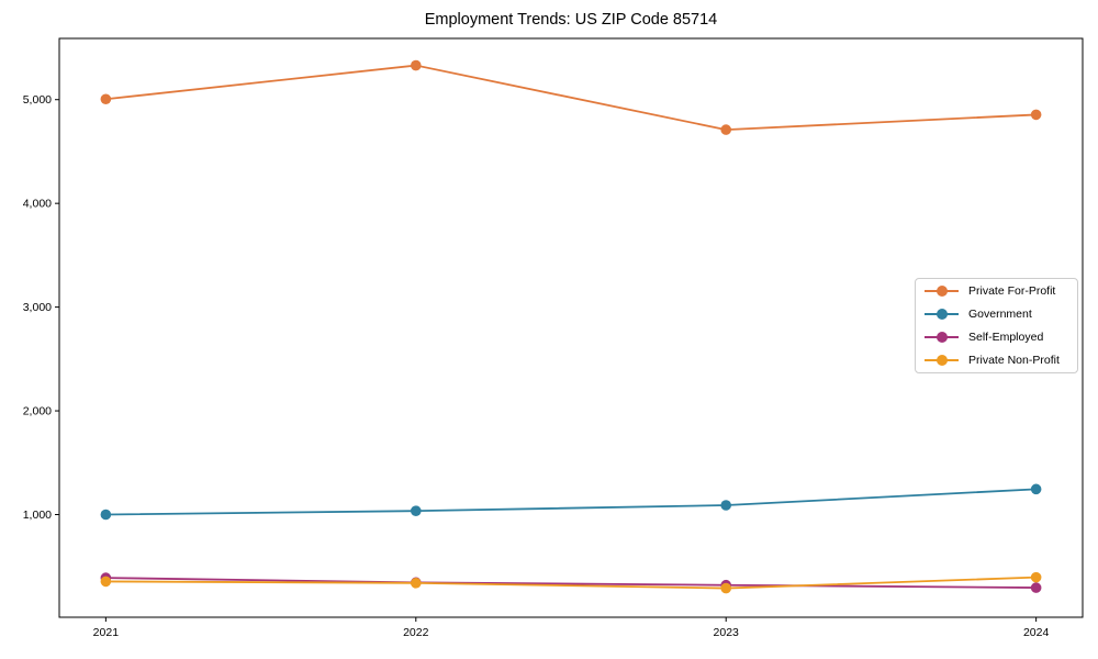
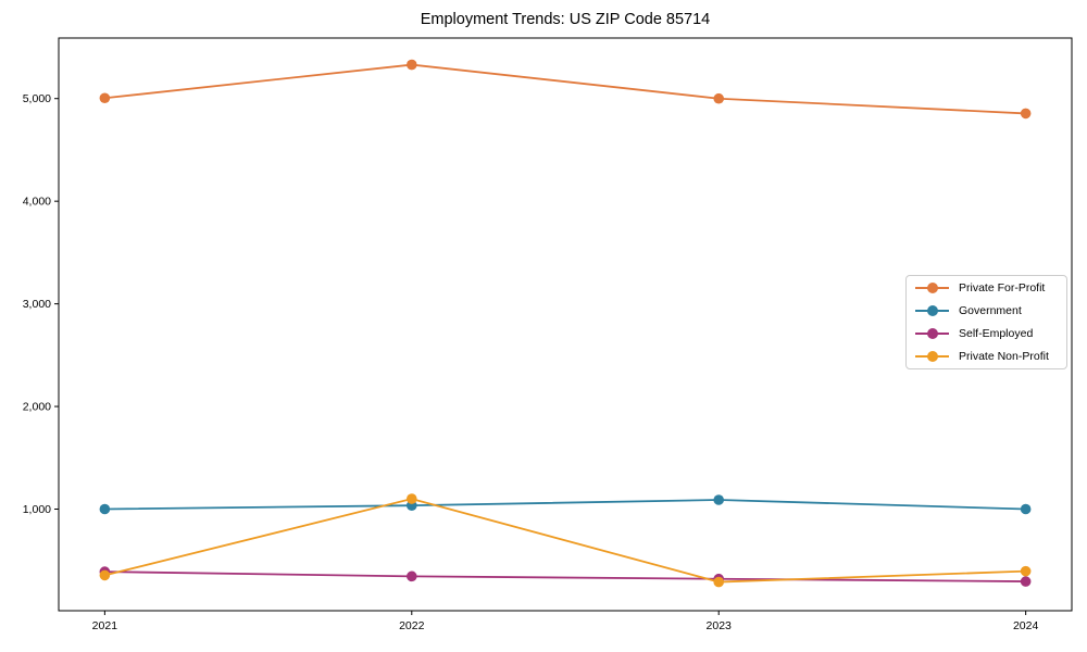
Private Non-Profit/2022: 300 -> 1100
Private For-Profit/2023: 4700 -> 5000
Government/2024: 1200 -> 1000
